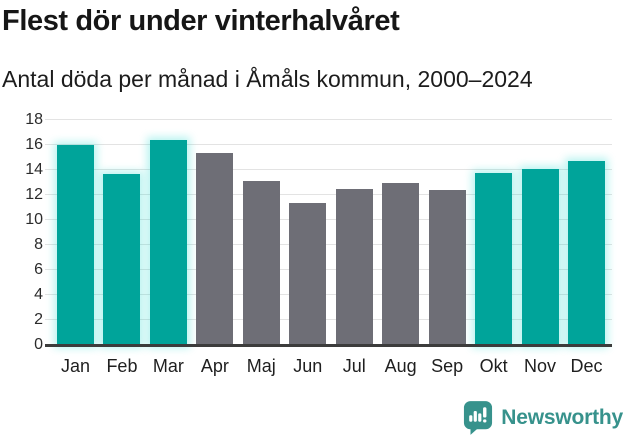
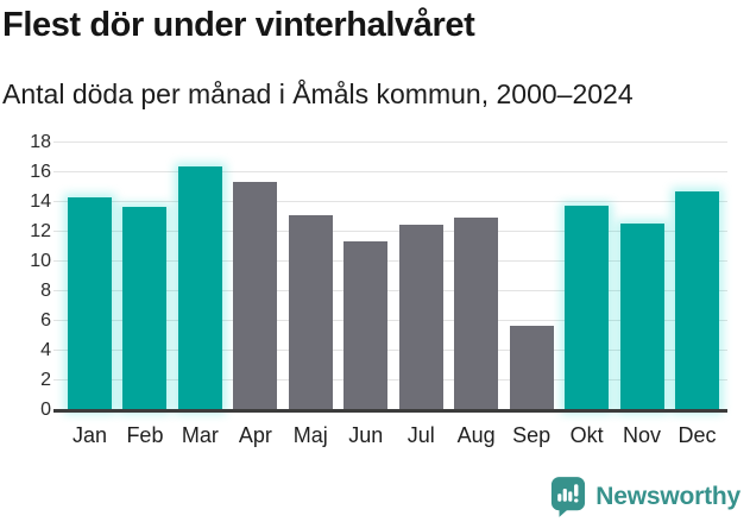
Jan: 16.0 -> 14.3
Sep: 12.4 -> 5.7
Nov: 14.1 -> 12.6
